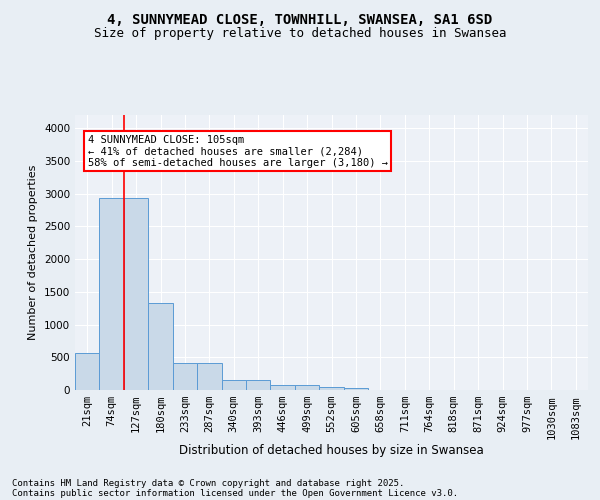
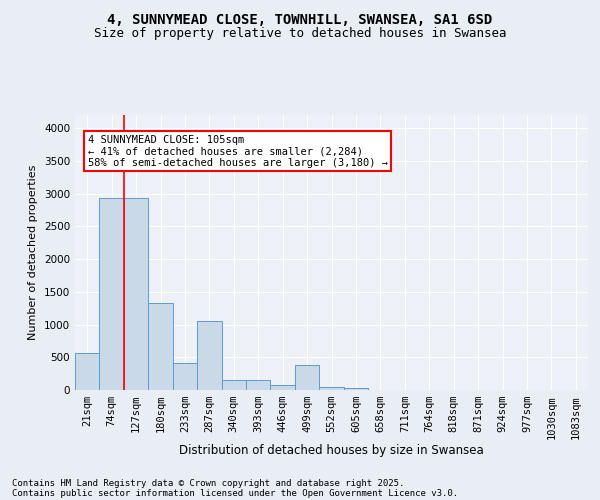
287sqm: 410 -> 1060
499sqm: 80 -> 380
